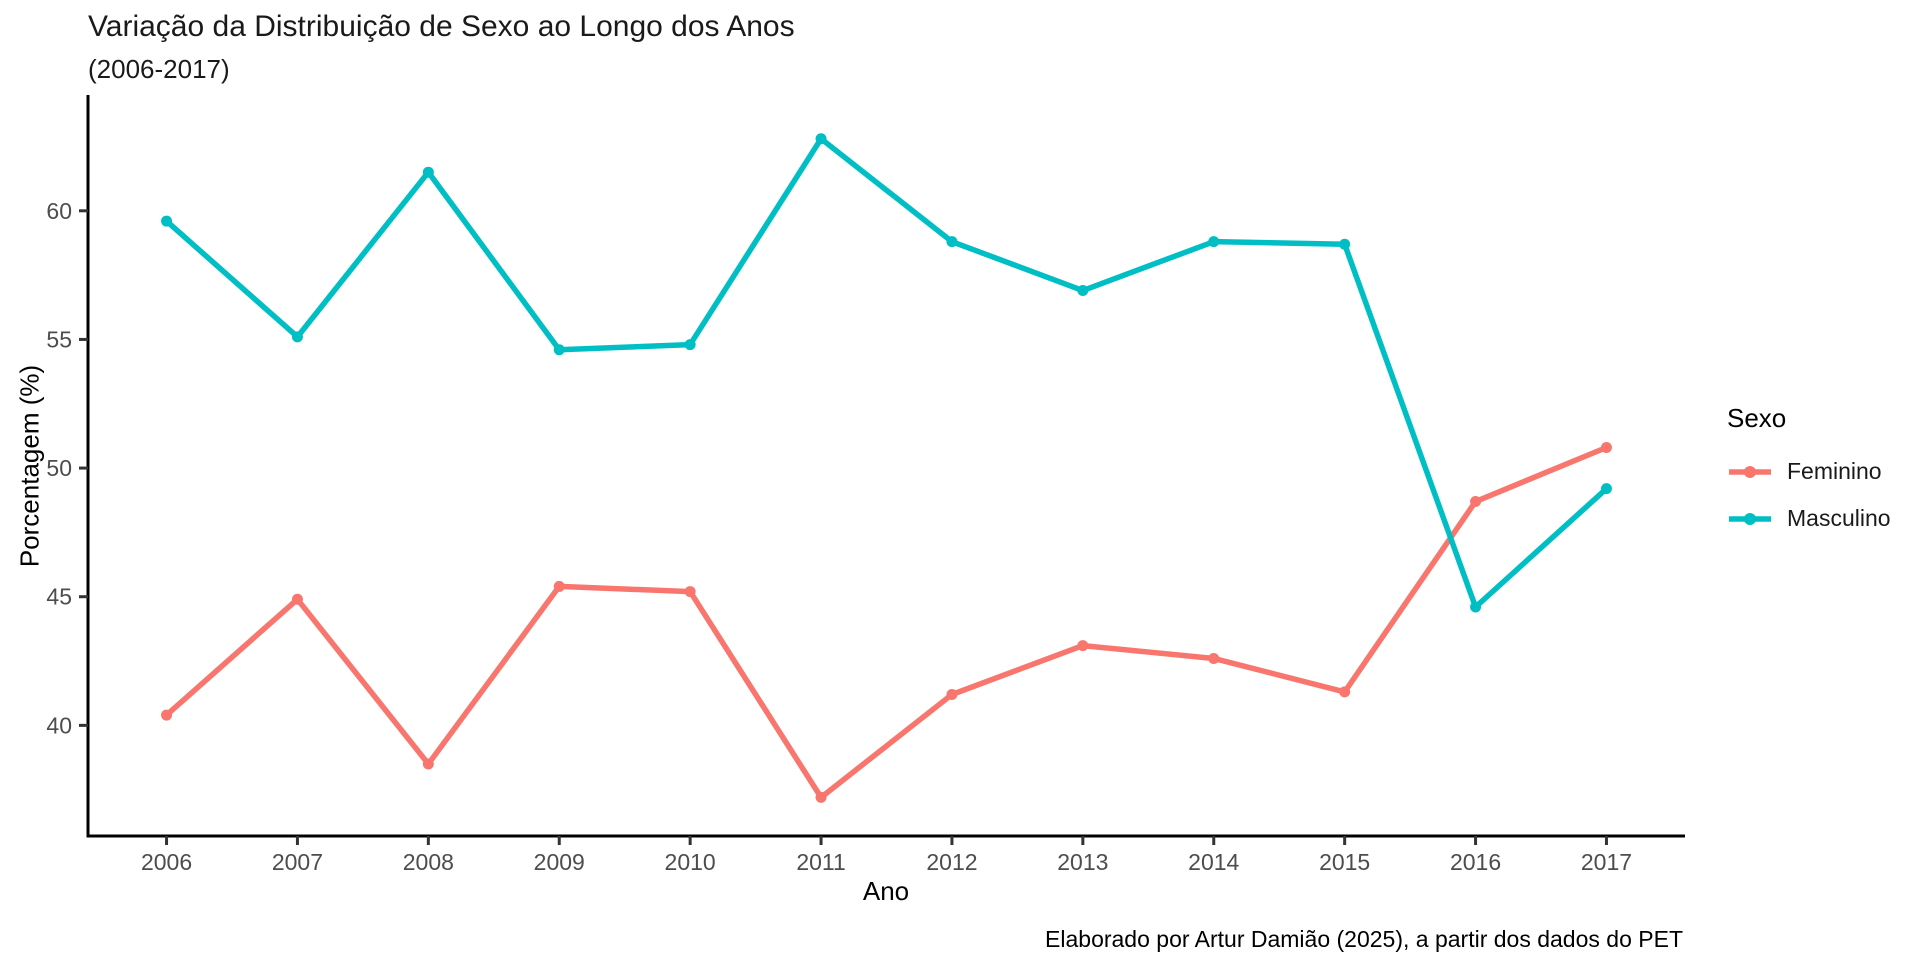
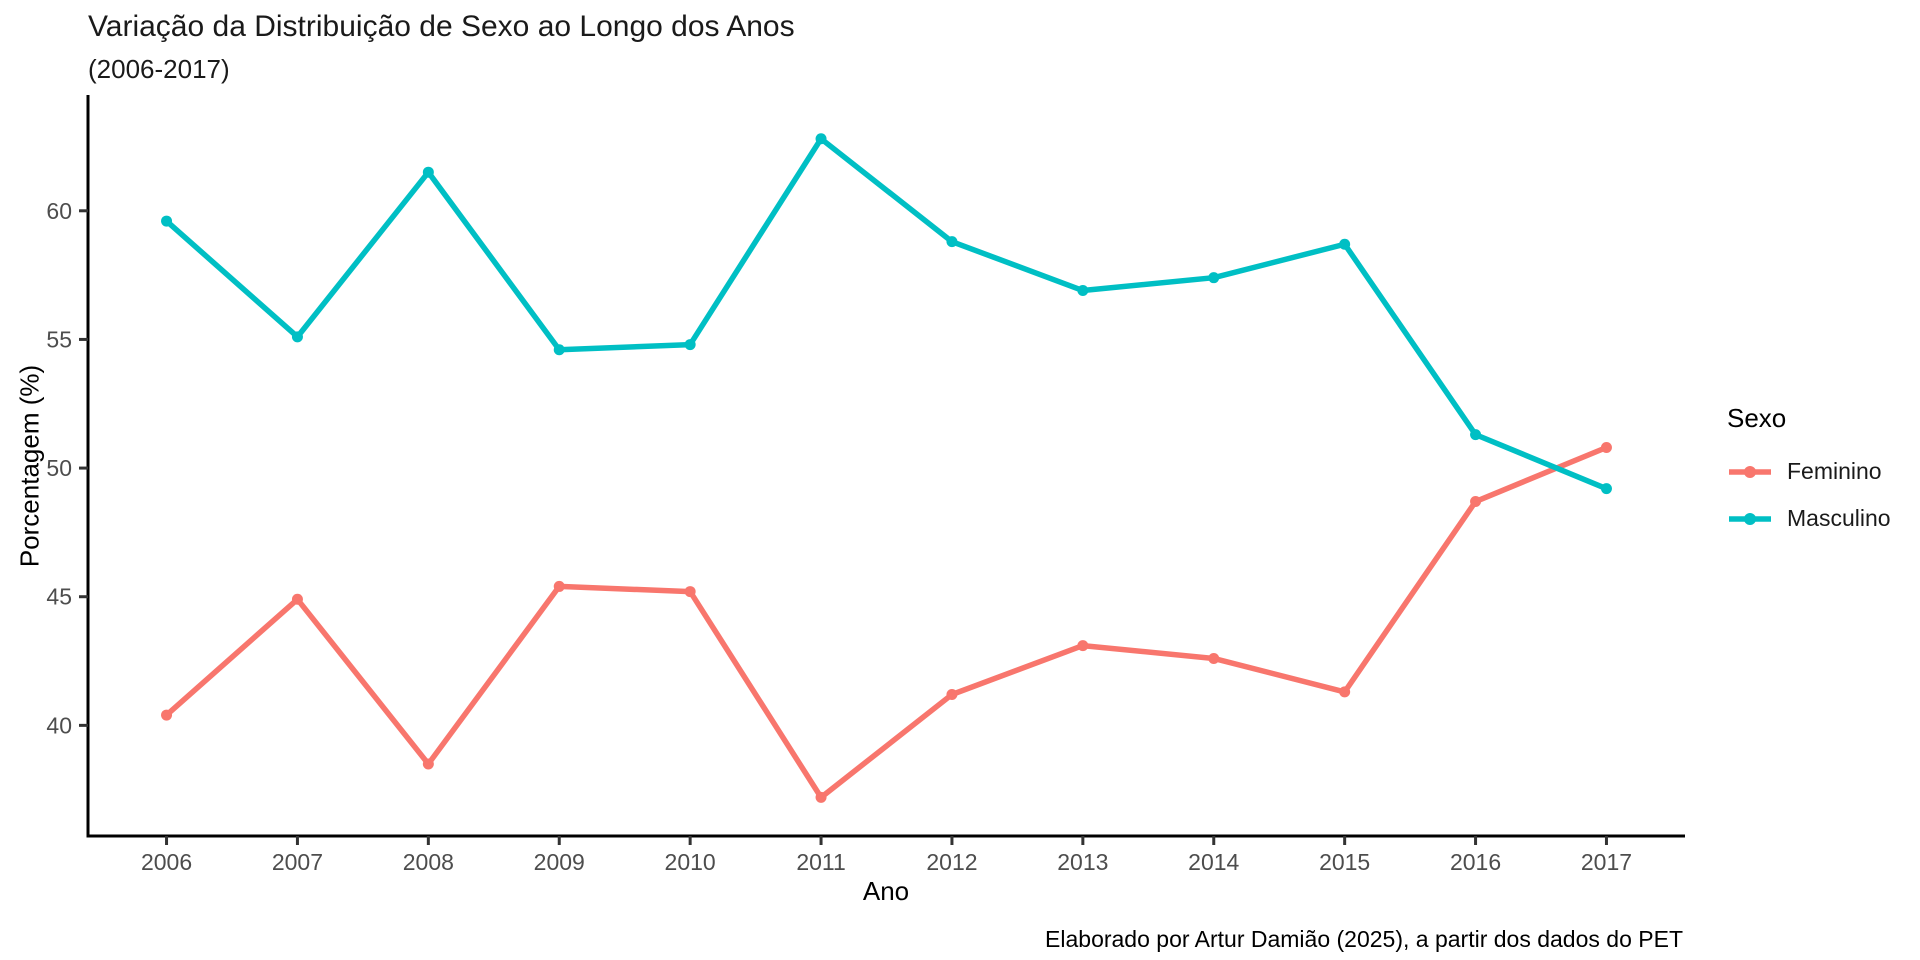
Masculino/2014: 58.8 -> 57.4
Masculino/2016: 44.6 -> 51.3
